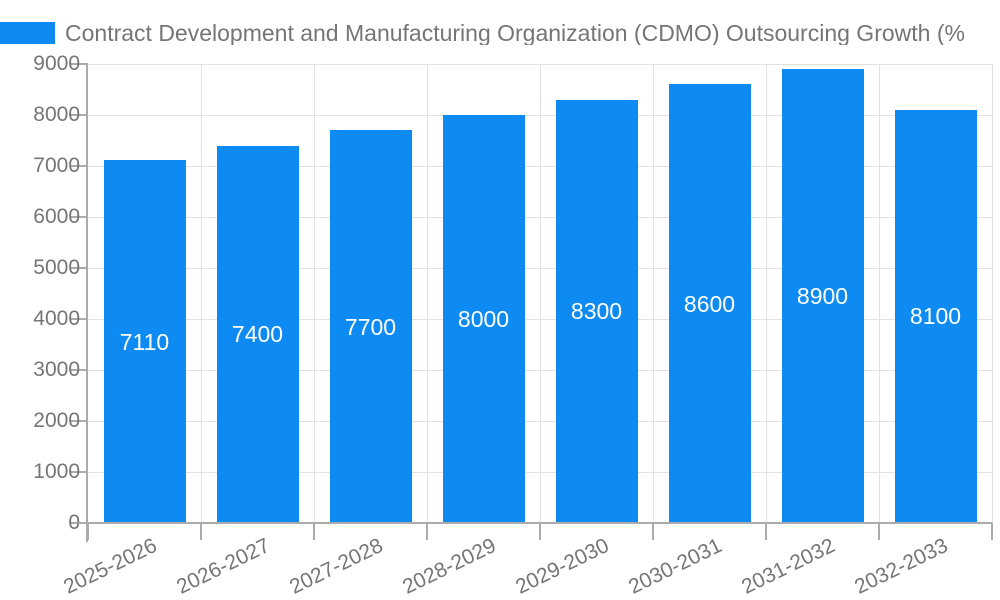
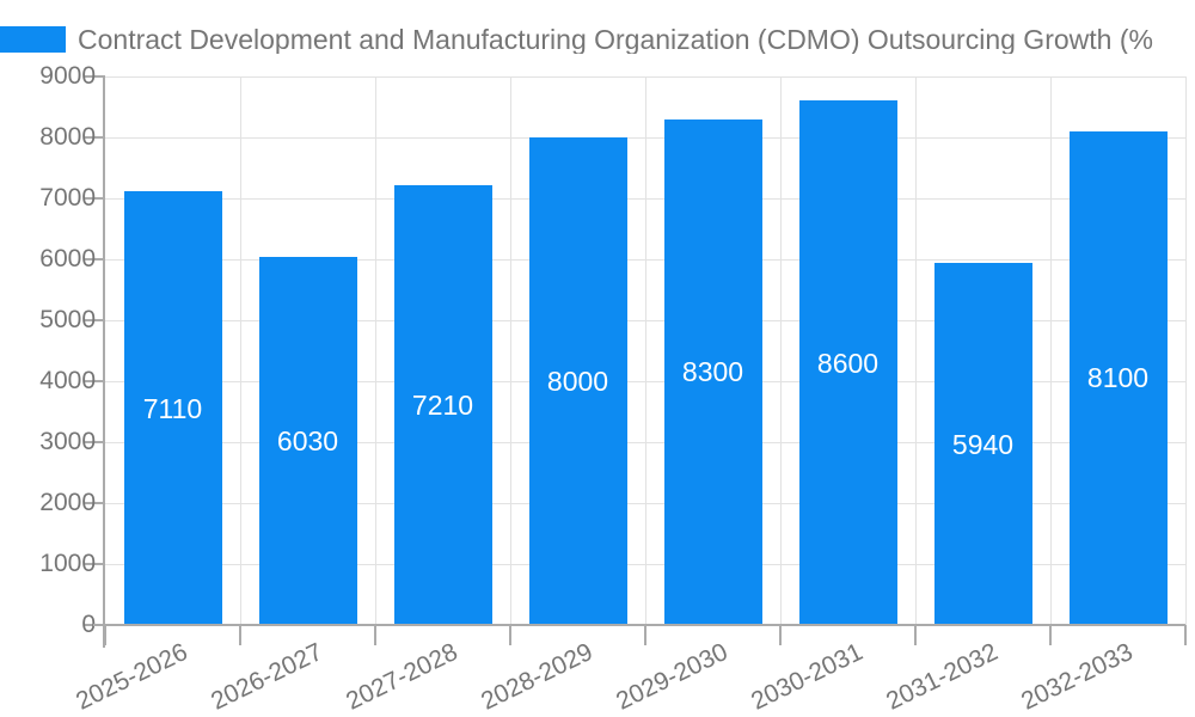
2026-2027: 7400 -> 6030
2027-2028: 7700 -> 7210
2031-2032: 8900 -> 5940
